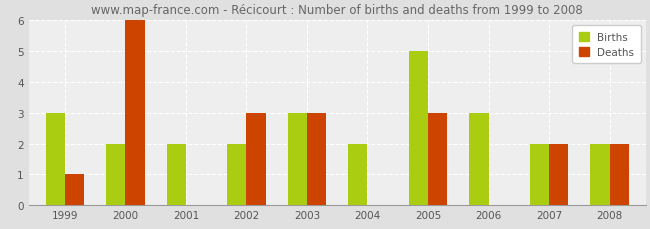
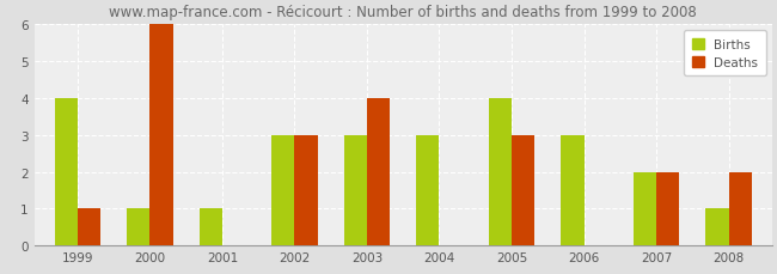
Births/1999: 3 -> 4
Births/2000: 2 -> 1
Births/2001: 2 -> 1
Births/2002: 2 -> 3
Deaths/2003: 3 -> 4
Births/2004: 2 -> 3
Births/2005: 5 -> 4
Births/2008: 2 -> 1
